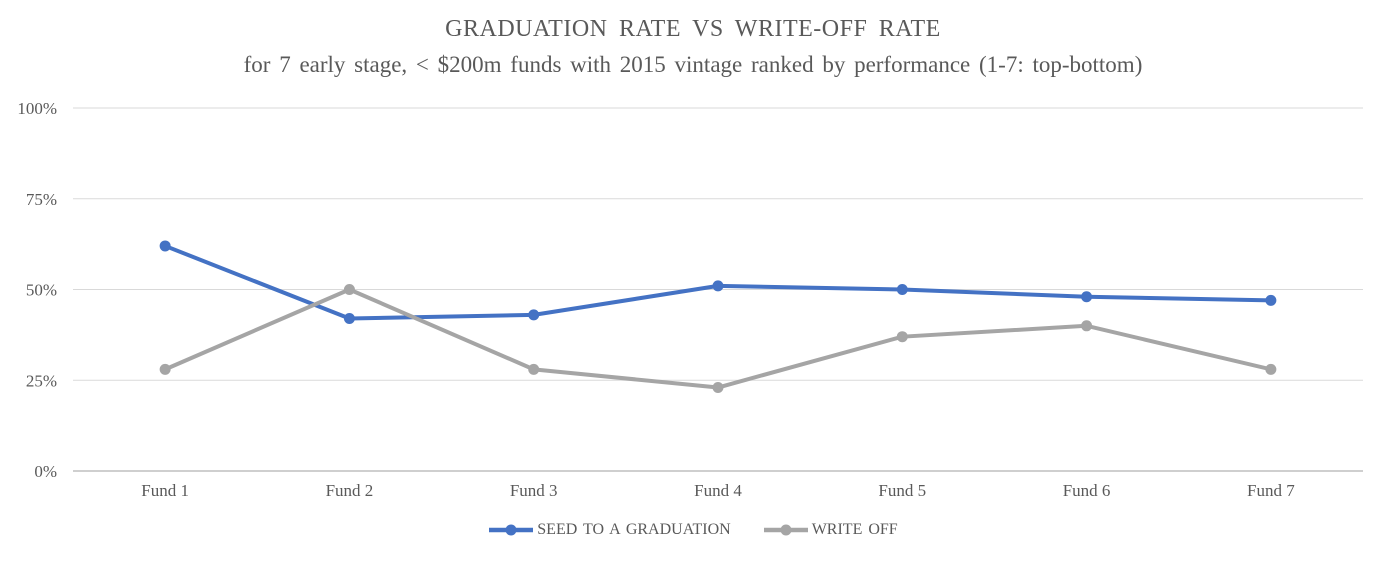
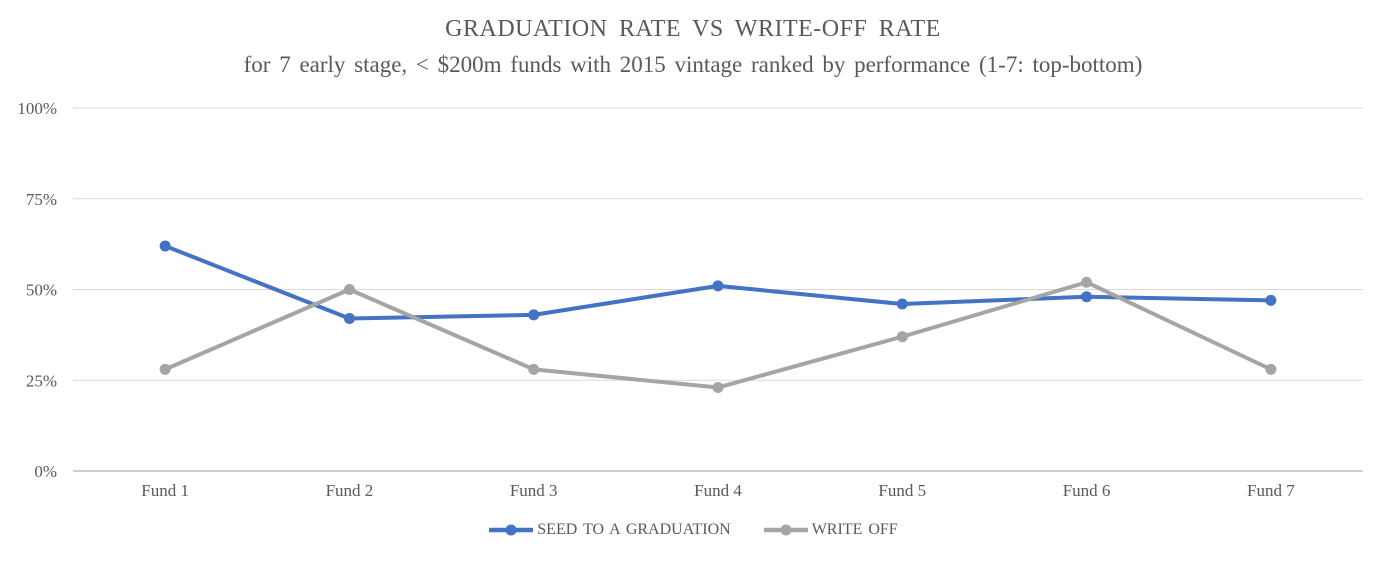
SEED TO A GRADUATION/Fund 5: 50% -> 46%
WRITE OFF/Fund 6: 40% -> 52%
